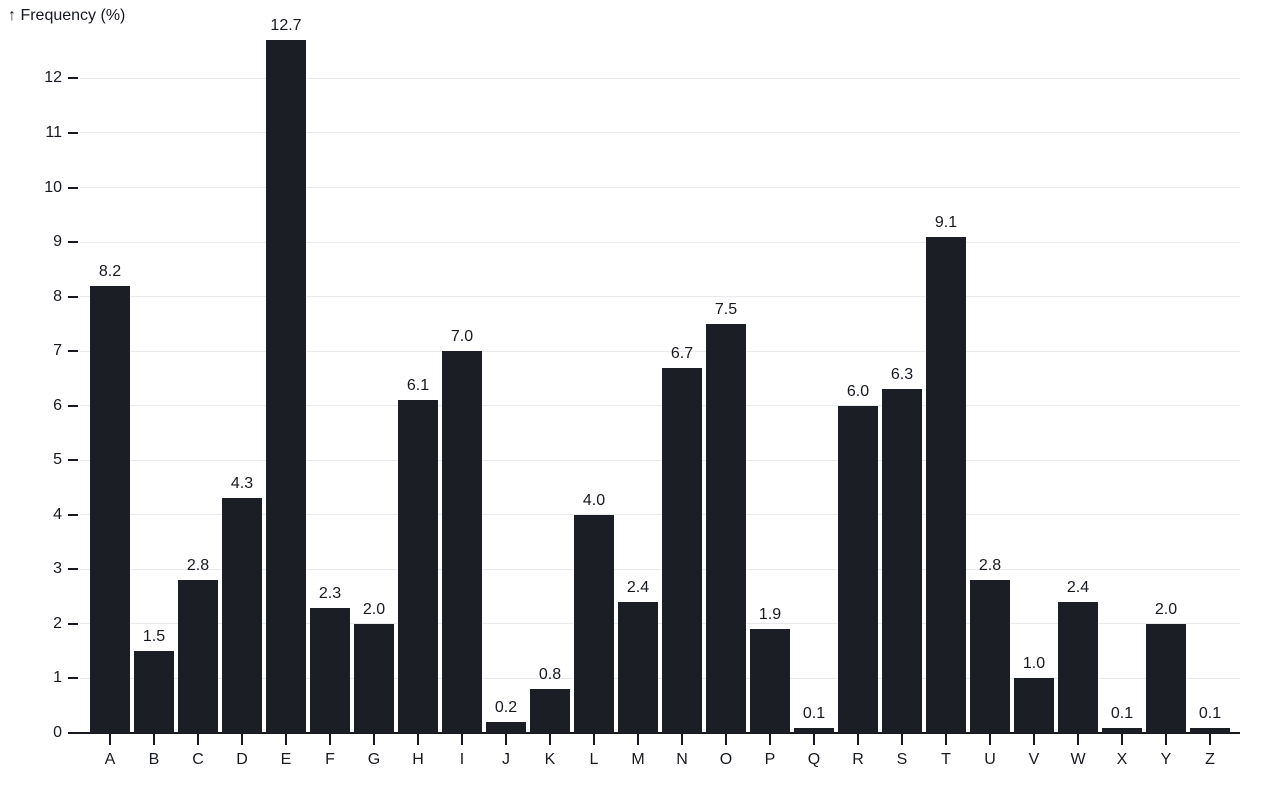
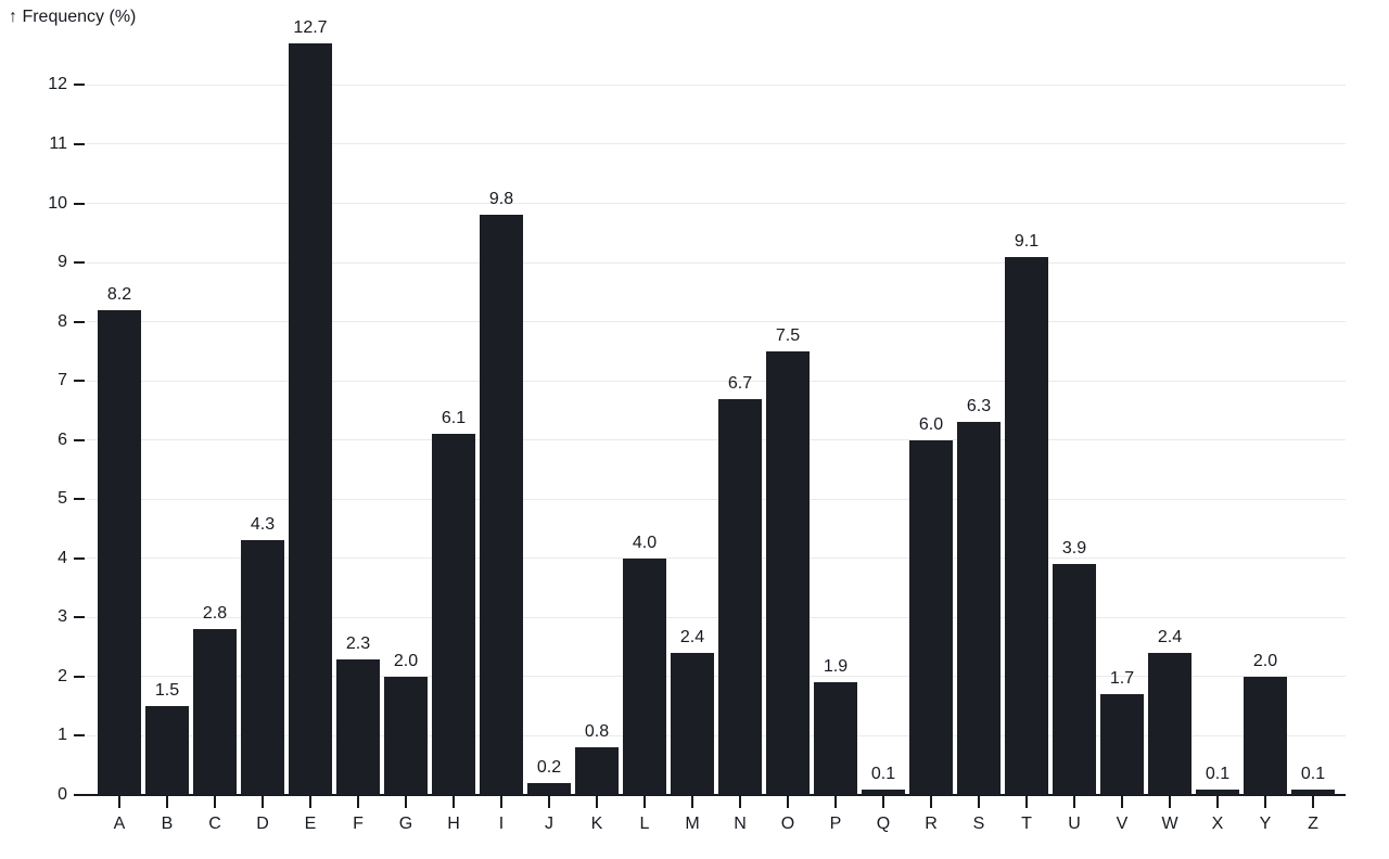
I: 7.0 -> 9.8
U: 2.8 -> 3.9
V: 1.0 -> 1.7
